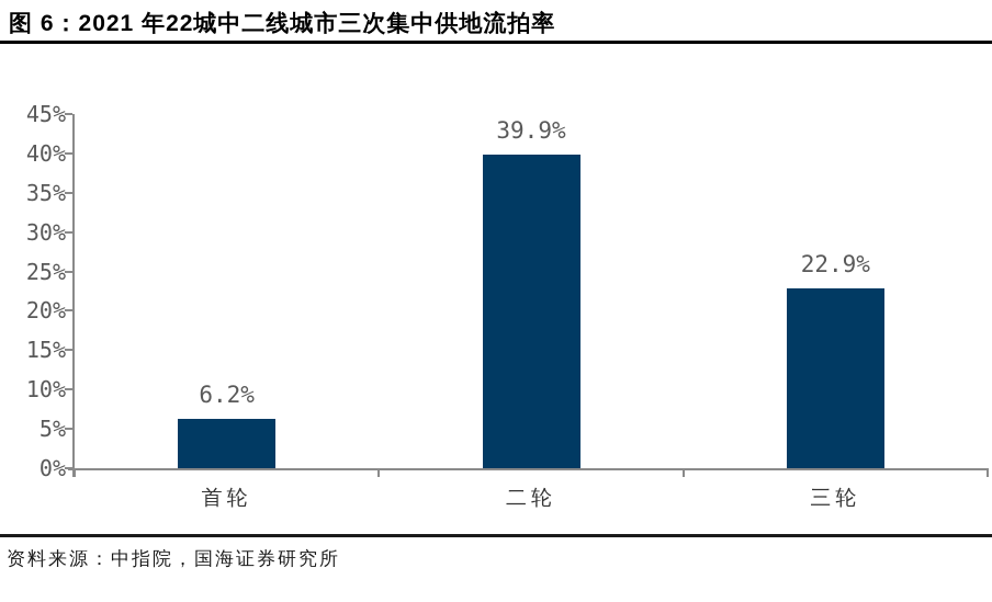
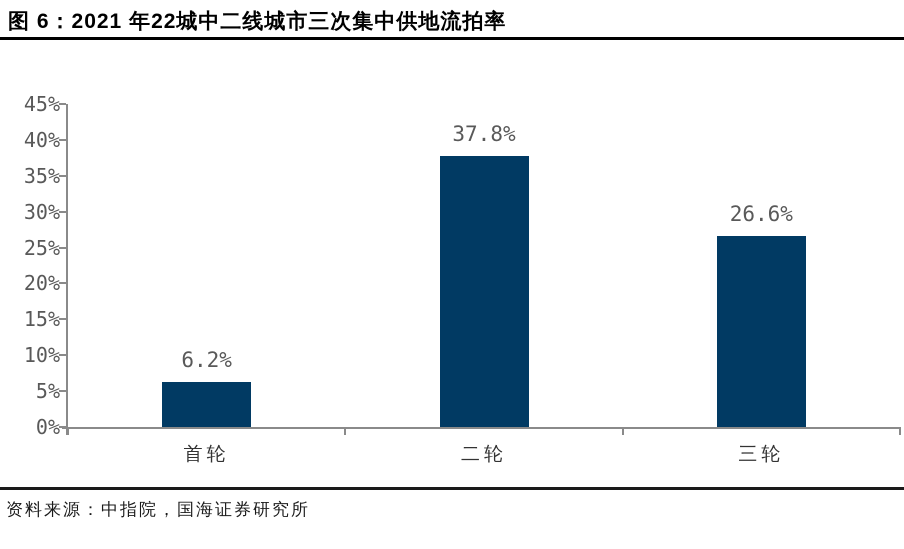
二轮: 39.9% -> 37.8%
三轮: 22.9% -> 26.6%
